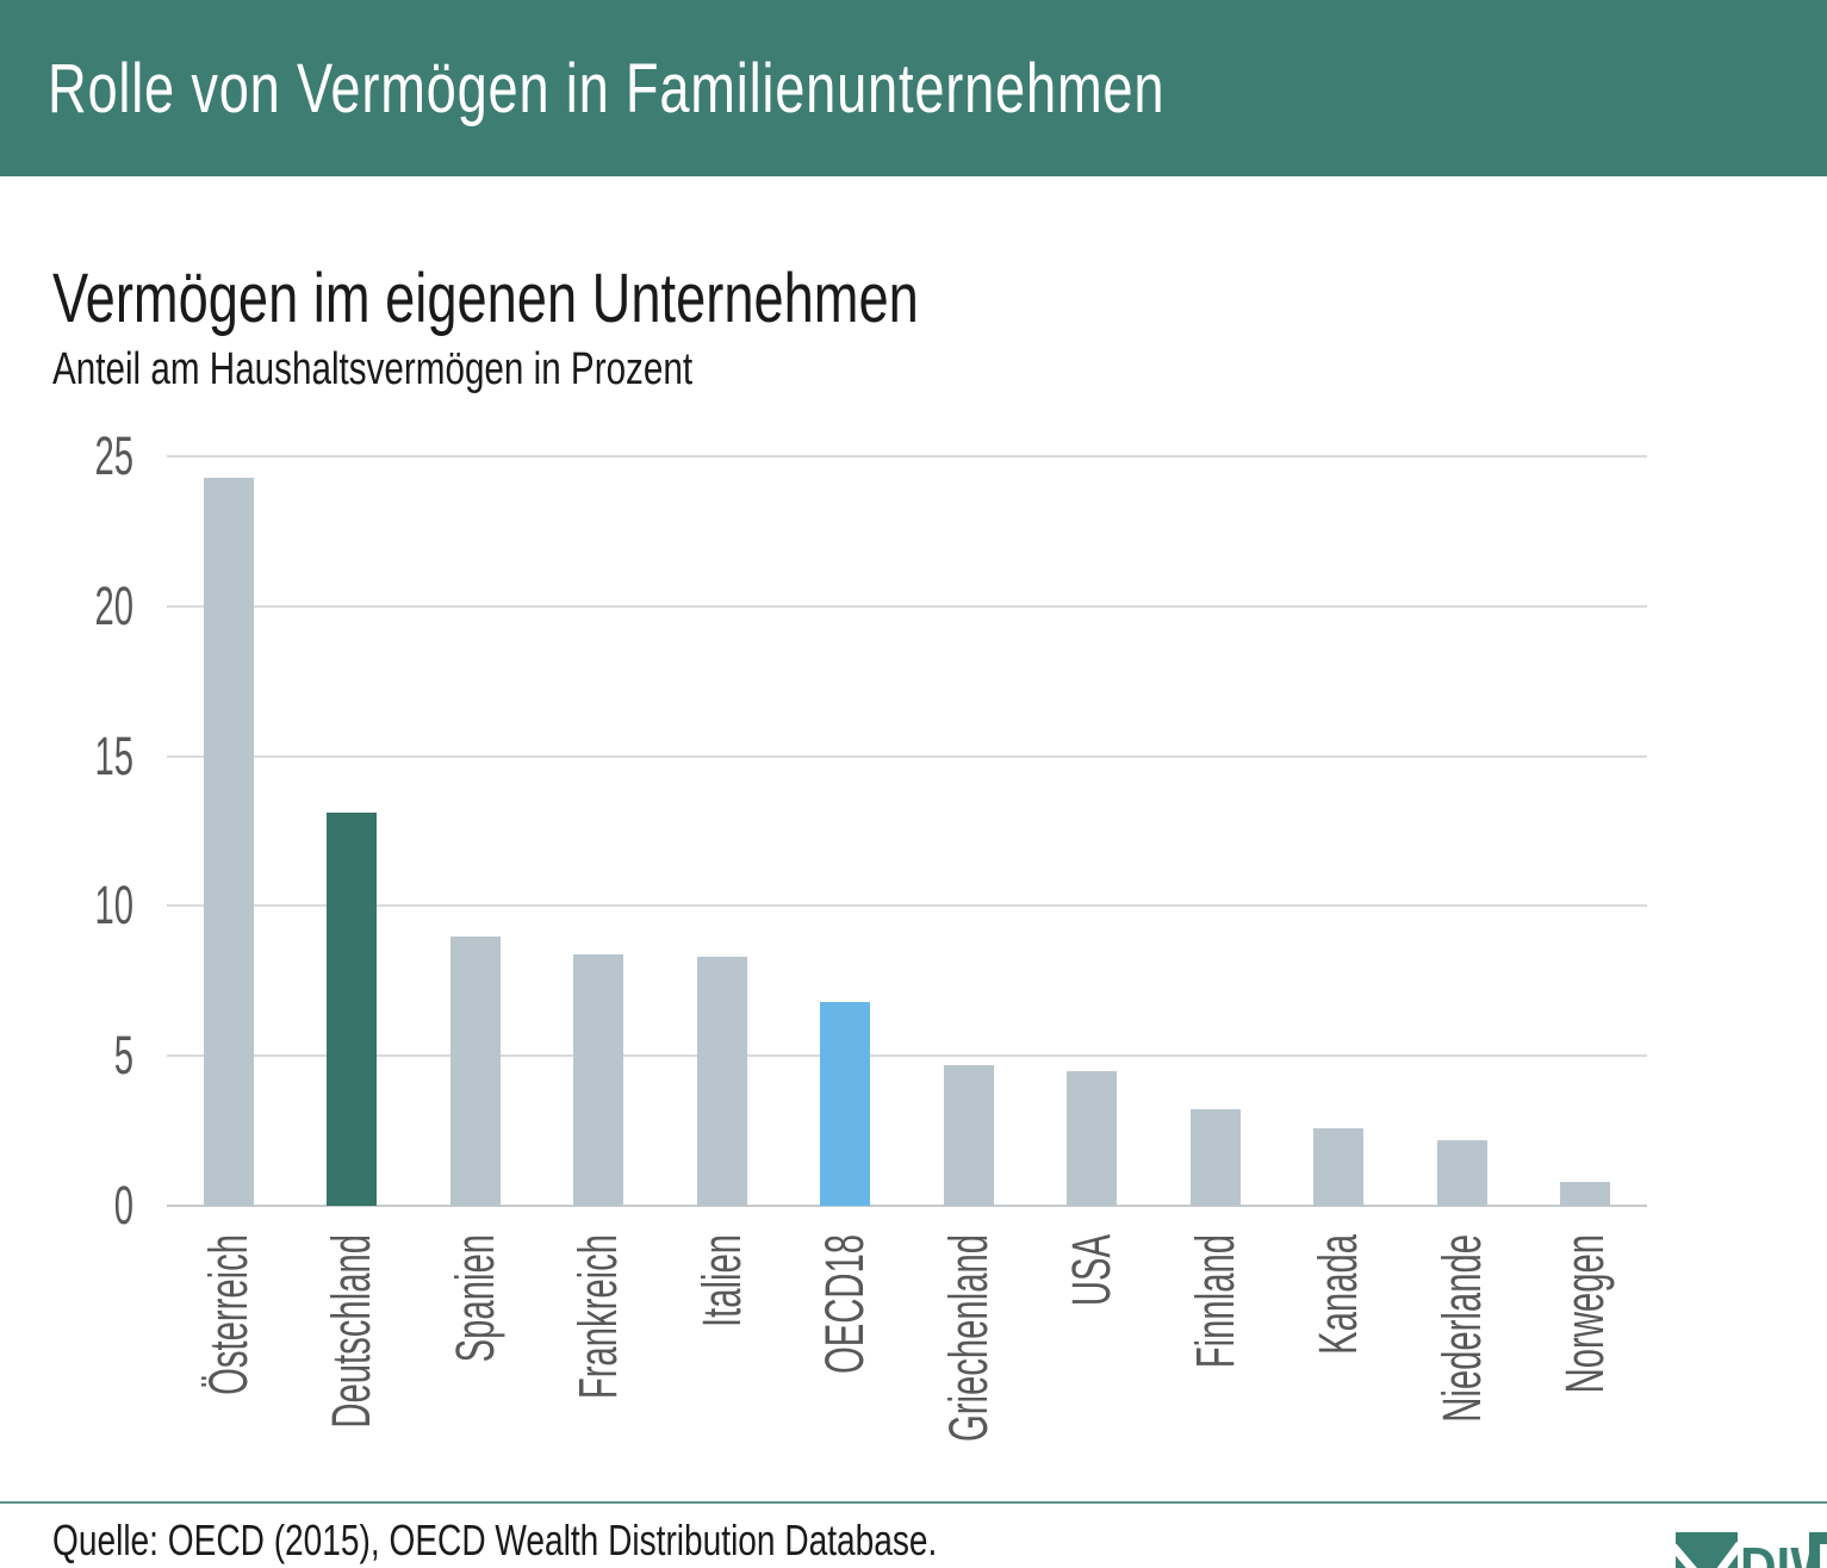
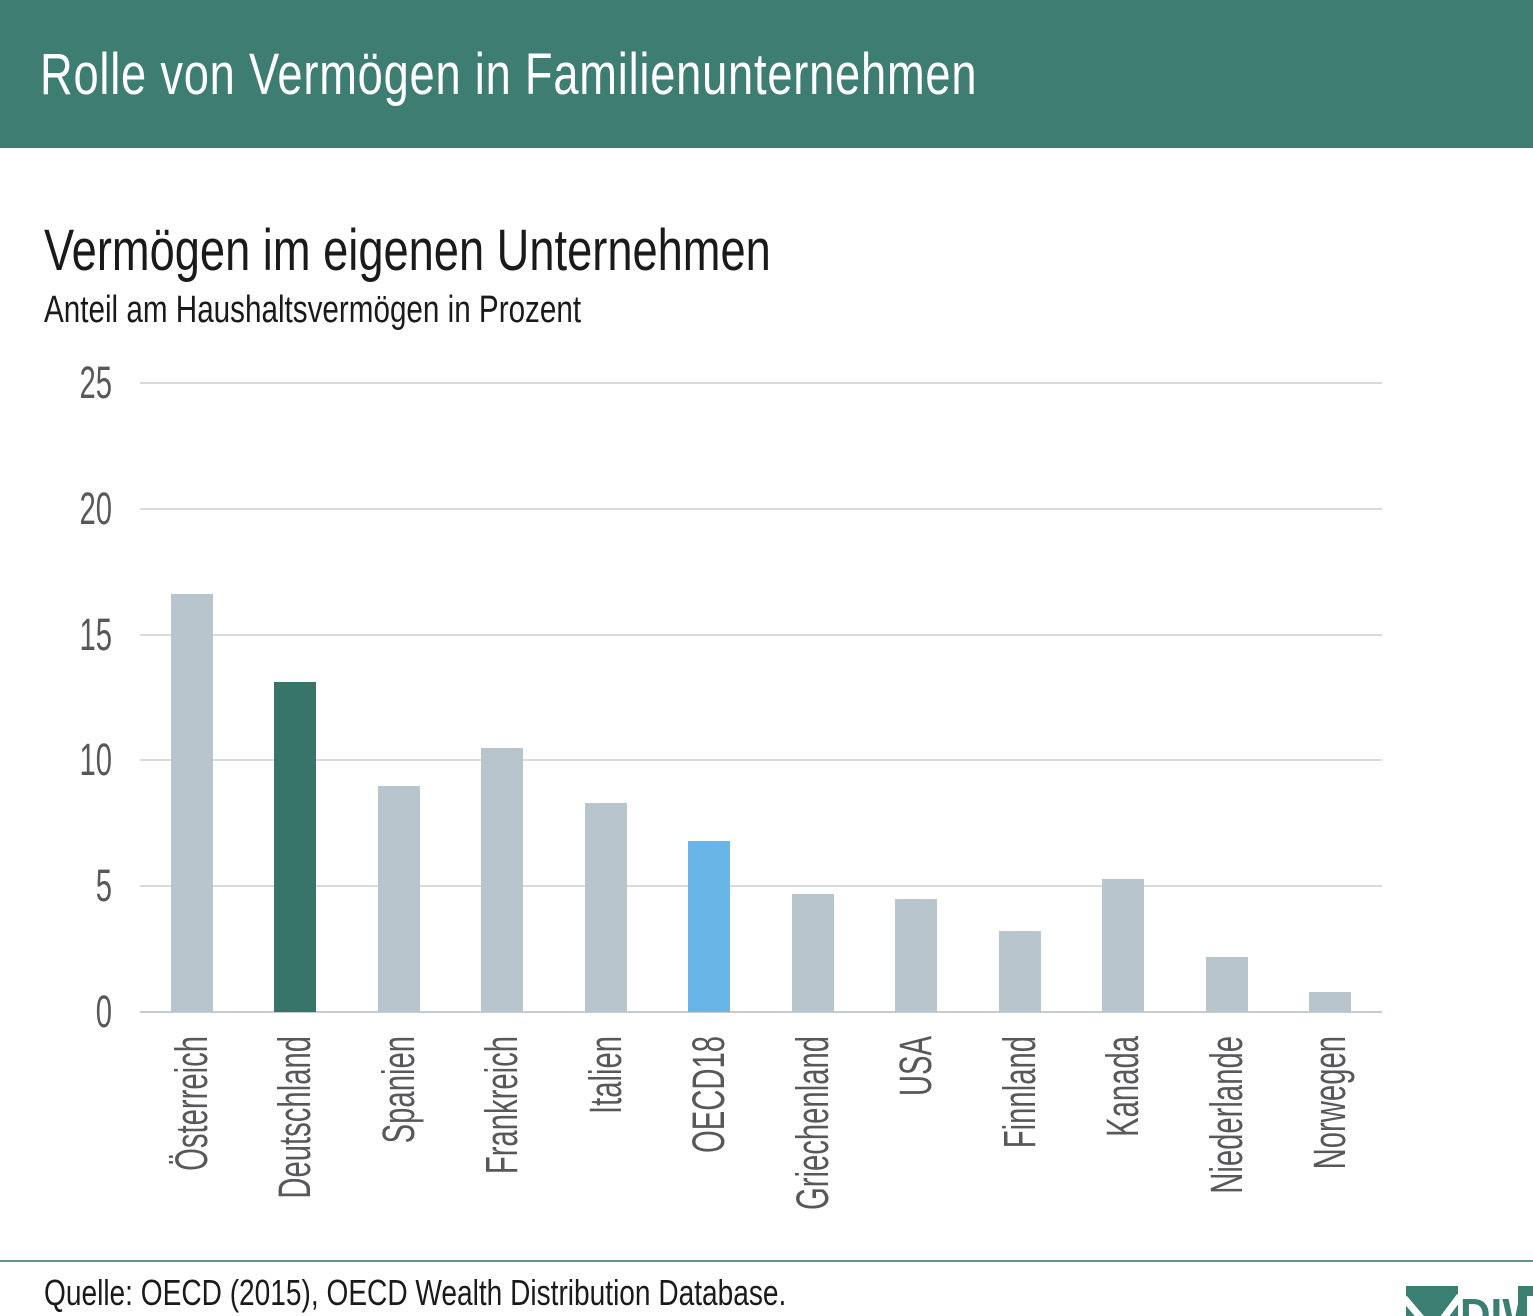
Österreich: 24.3 -> 16.6
Frankreich: 8.4 -> 10.5
Kanada: 2.6 -> 5.3
